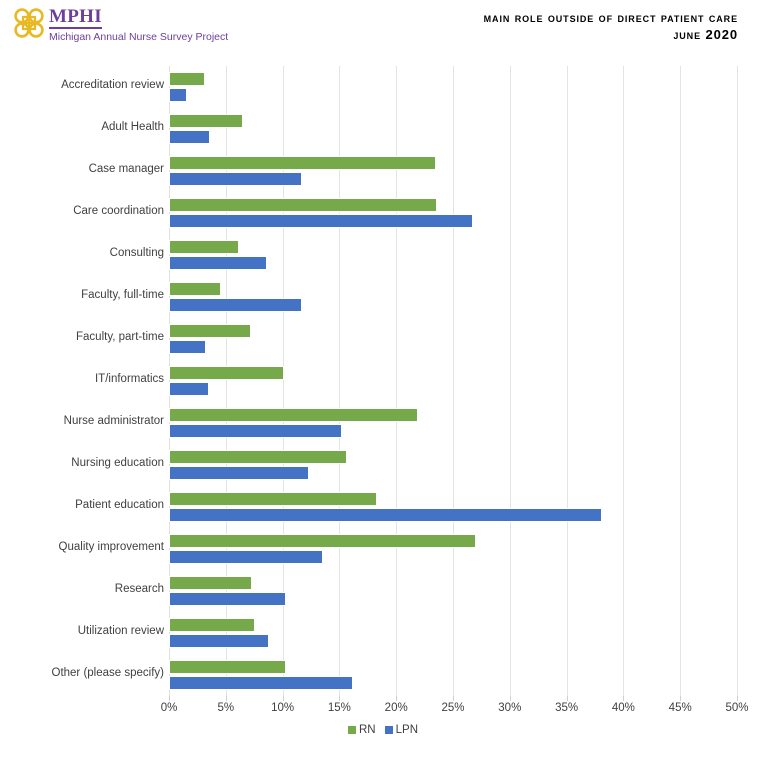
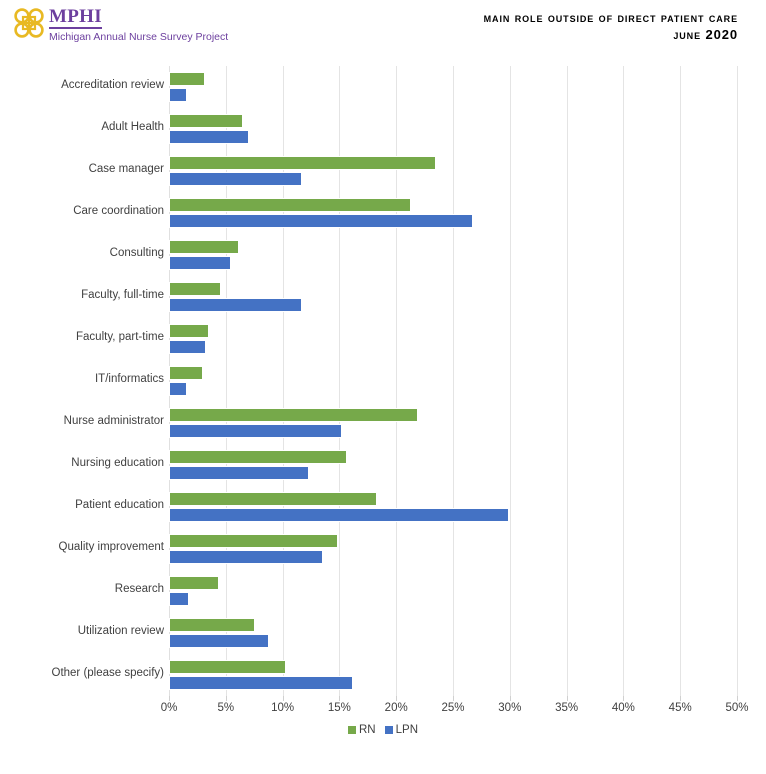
LPN/Adult Health: 3.6% -> 7.0%
RN/Care coordination: 23.6% -> 21.3%
LPN/Consulting: 8.6% -> 5.5%
RN/Faculty, part-time: 7.2% -> 3.5%
RN/IT/informatics: 10.1% -> 3.0%
LPN/IT/informatics: 3.5% -> 1.6%
LPN/Patient education: 38.1% -> 29.9%
RN/Quality improvement: 27.0% -> 14.9%
RN/Research: 7.3% -> 4.4%
LPN/Research: 10.3% -> 1.8%
